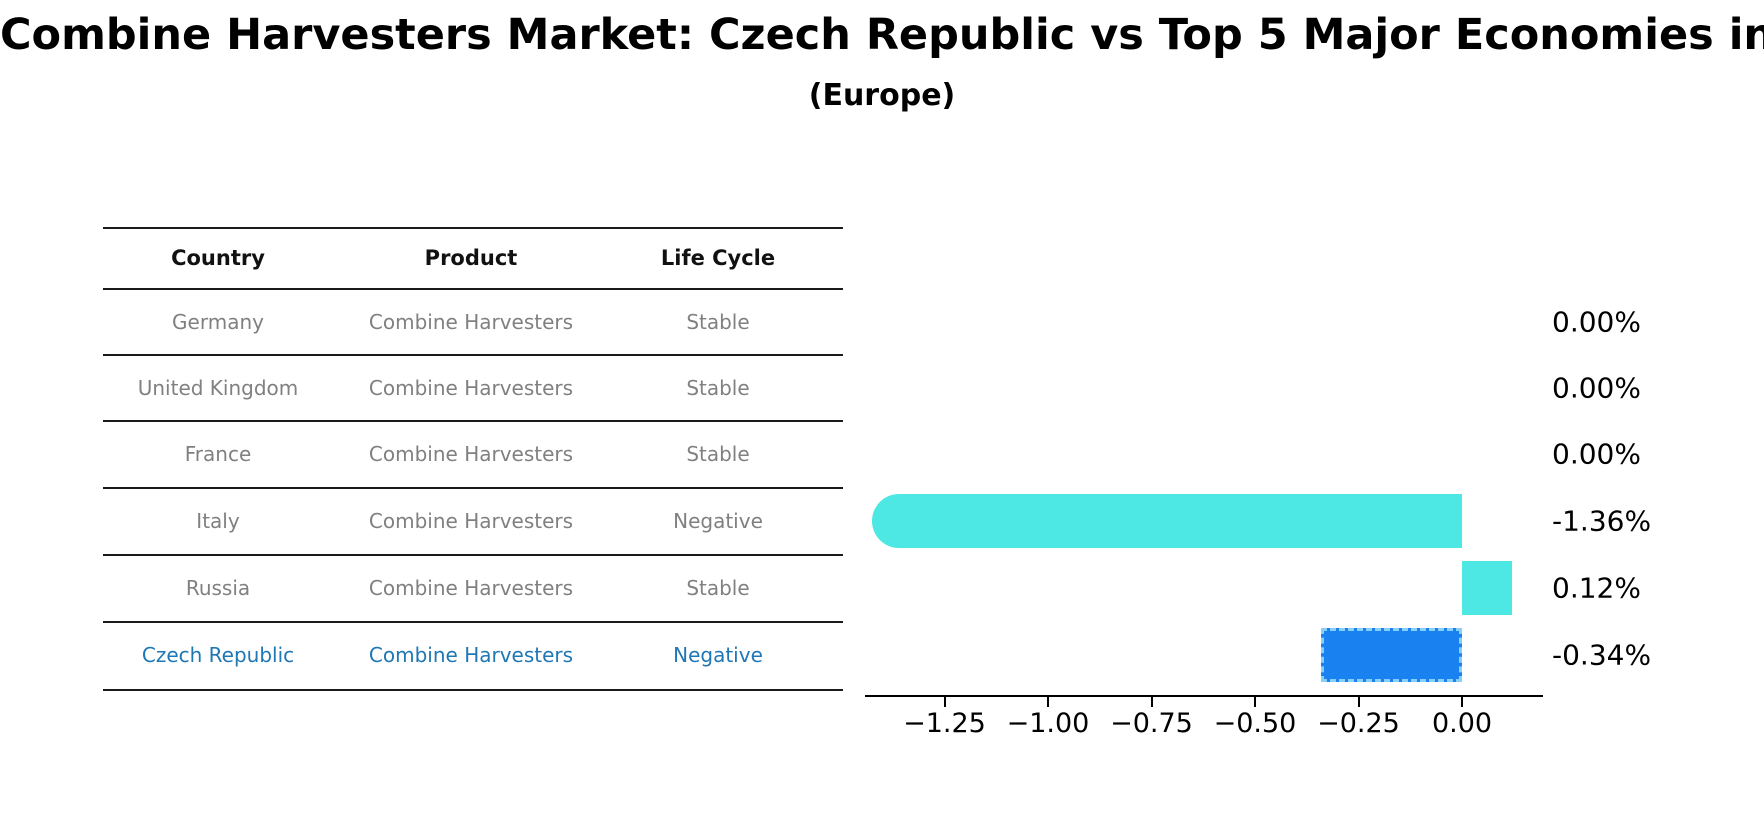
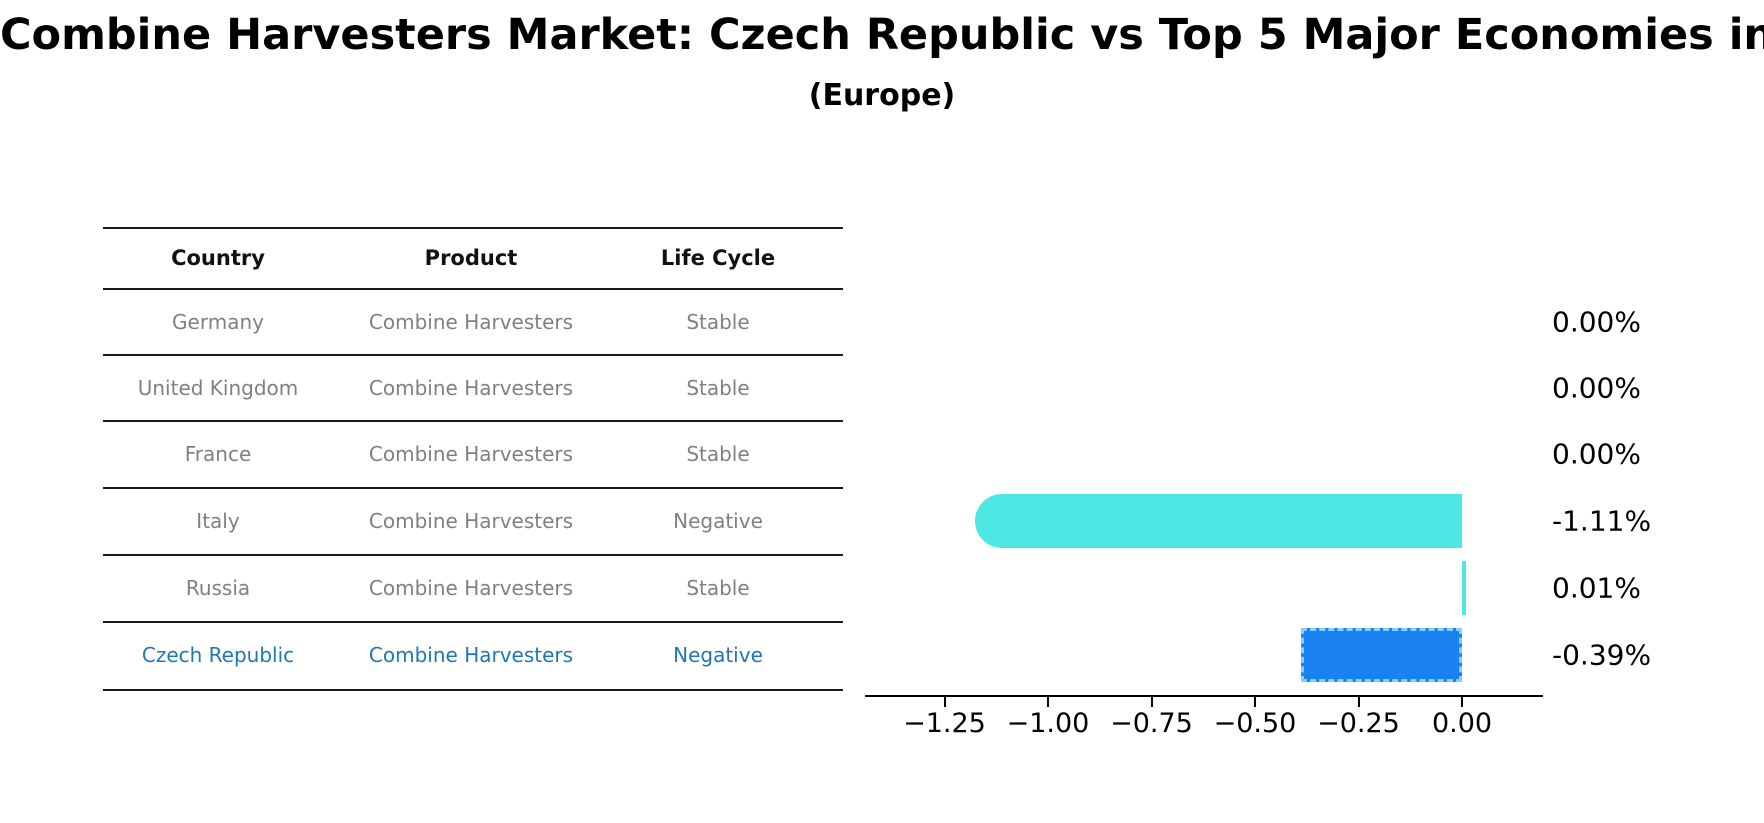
Italy: -1.36% -> -1.11%
Russia: 0.12% -> 0.01%
Czech Republic: -0.34% -> -0.39%
